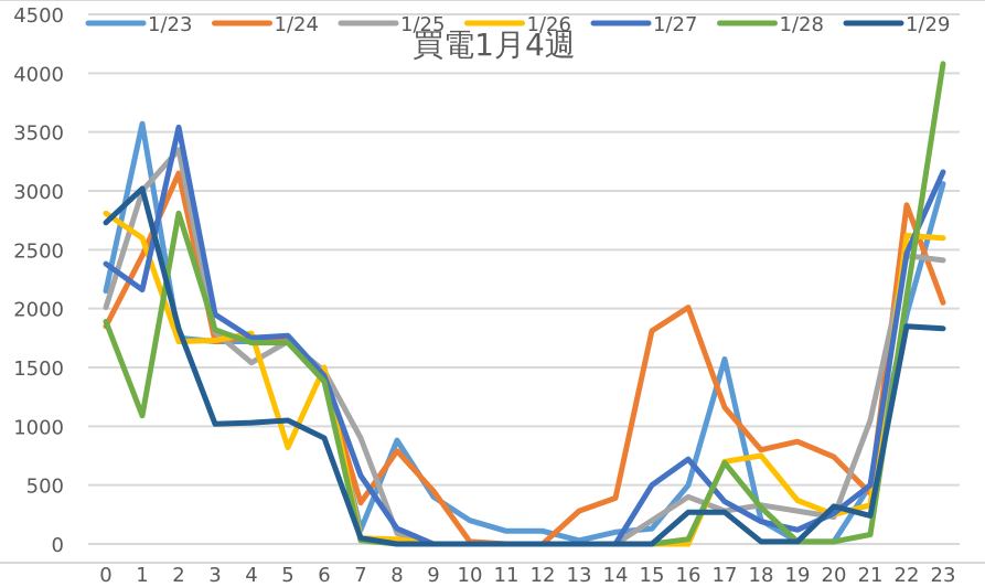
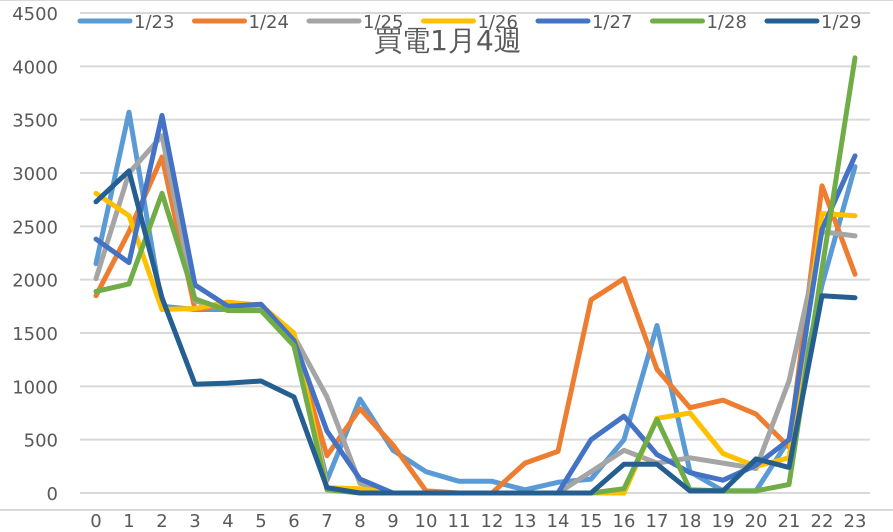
1/28/1: 1090 -> 1960
1/25/4: 1540 -> 1720
1/26/5: 820 -> 1760
1/28/18: 310 -> 30
